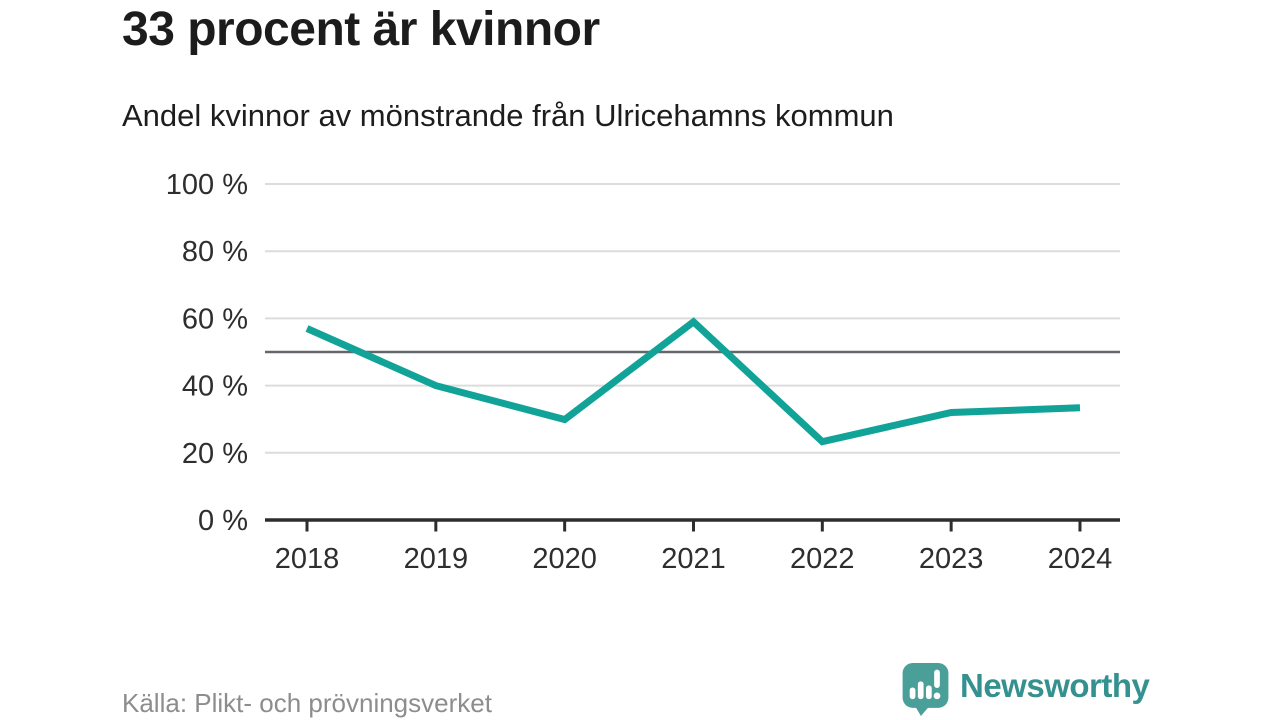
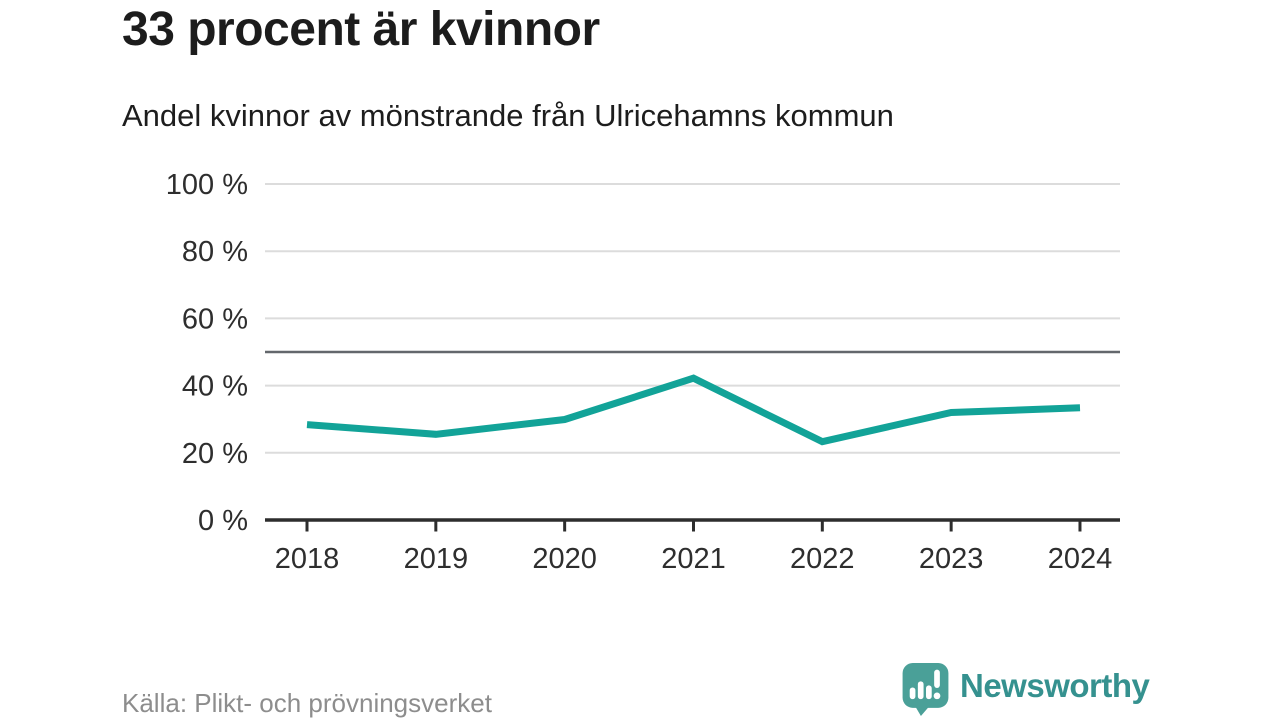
2018: 57% -> 28%
2019: 40% -> 26%
2021: 59% -> 42%
